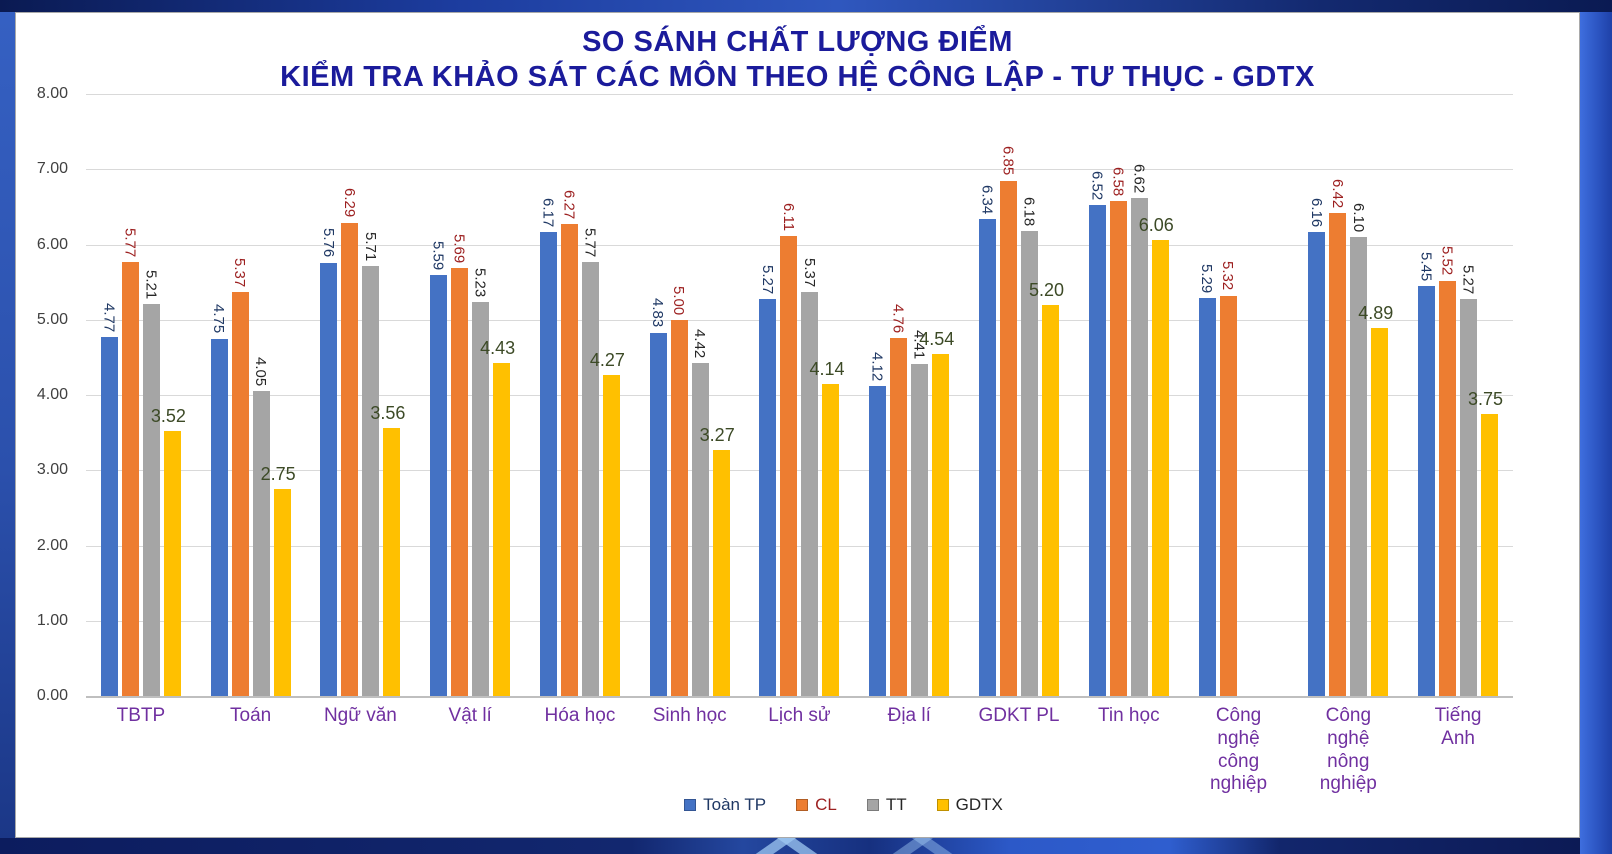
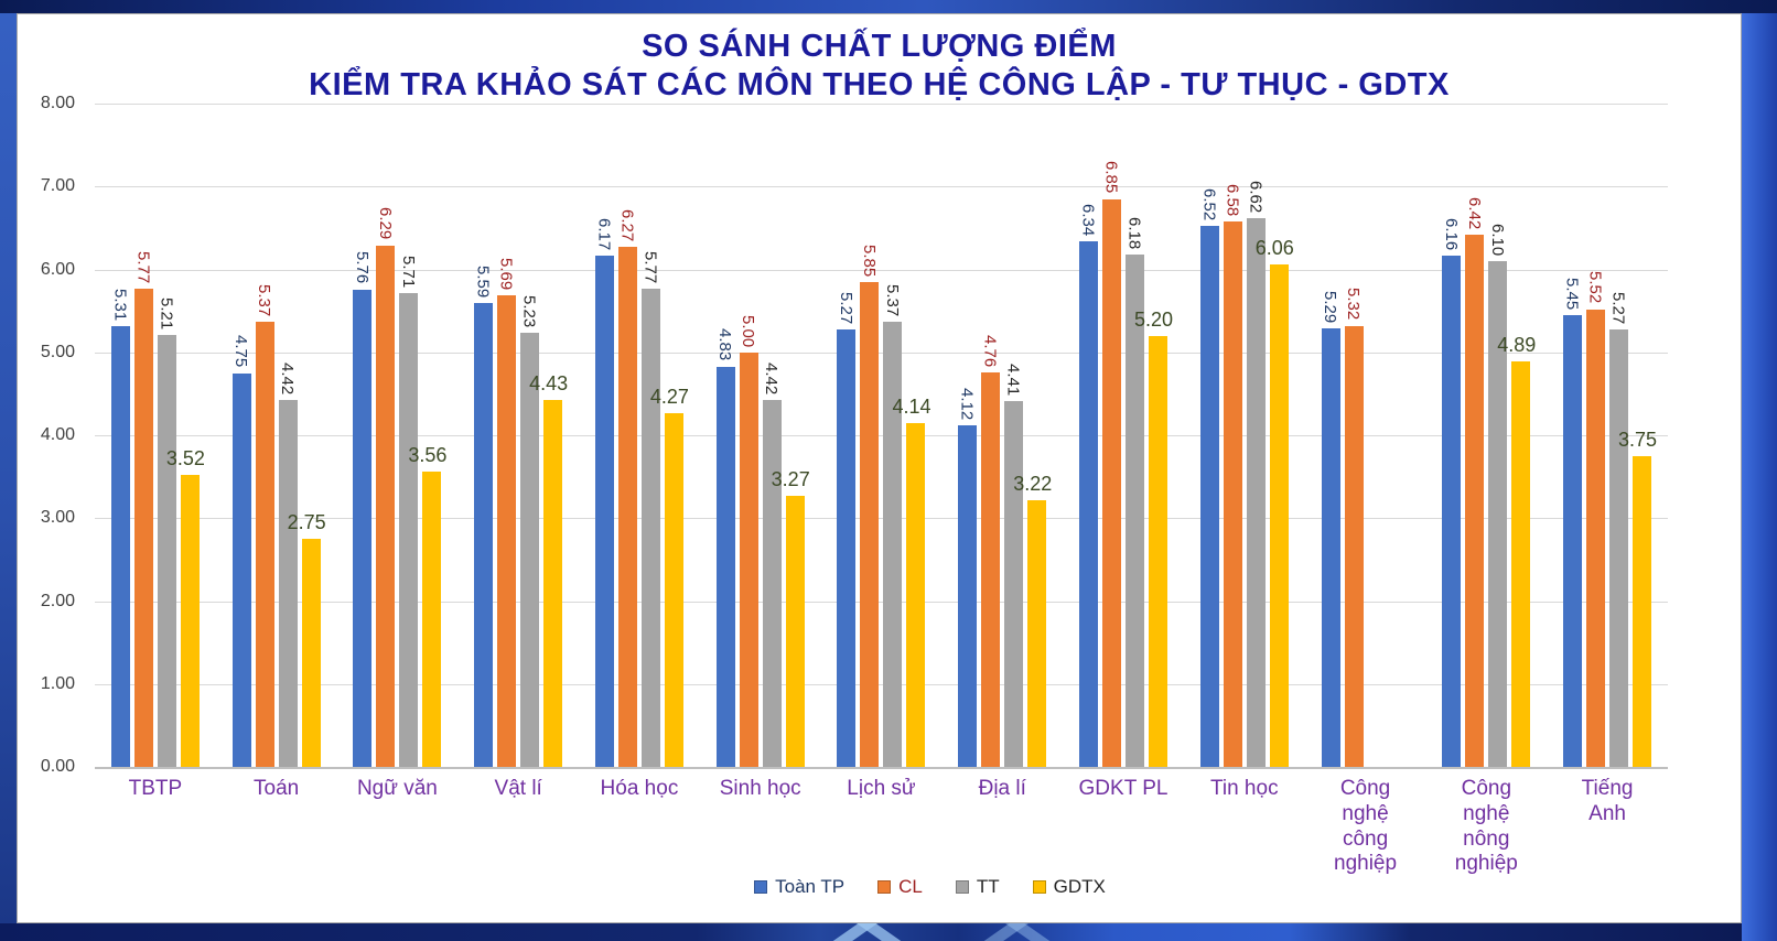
Toàn TP/TBTP: 4.77 -> 5.31
TT/Toán: 4.05 -> 4.42
CL/Lịch sử: 6.11 -> 5.85
GDTX/Địa lí: 4.54 -> 3.22
